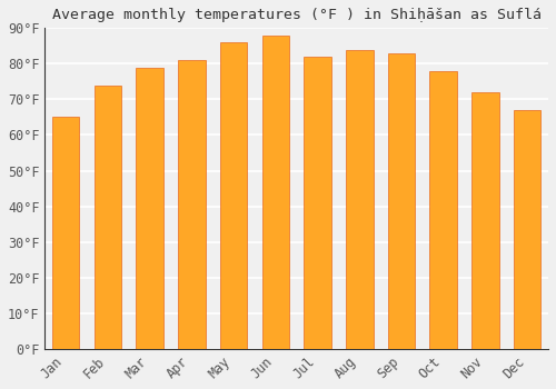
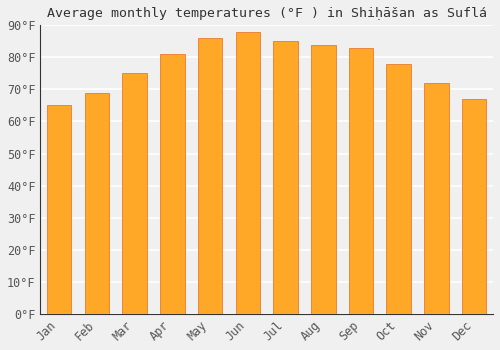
Feb: 74°F -> 69°F
Mar: 79°F -> 75°F
Jul: 82°F -> 85°F
